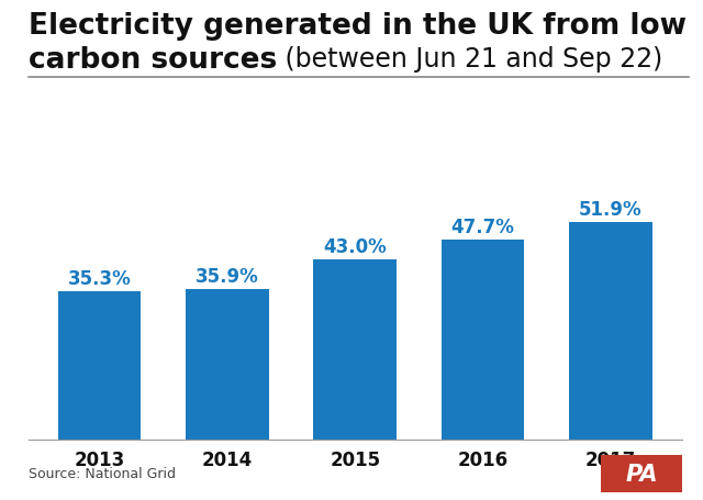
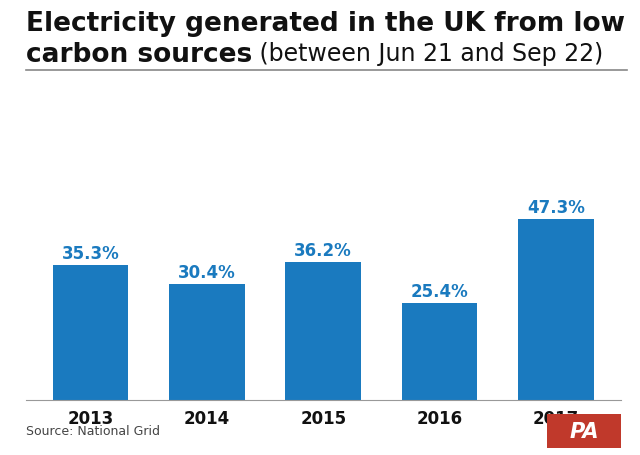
2014: 35.9% -> 30.4%
2015: 43.0% -> 36.2%
2016: 47.7% -> 25.4%
2017: 51.9% -> 47.3%
